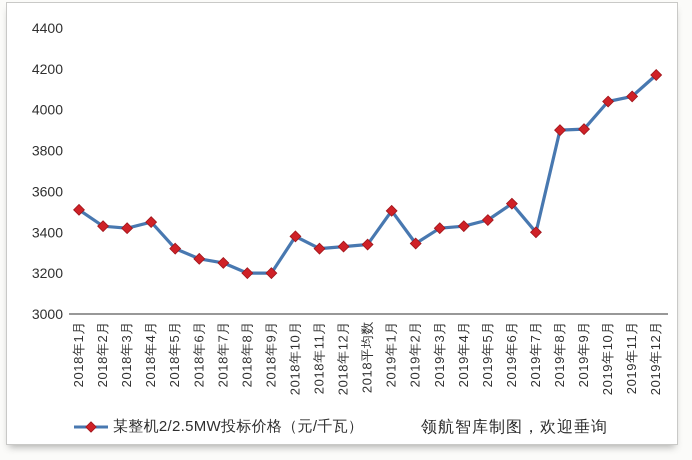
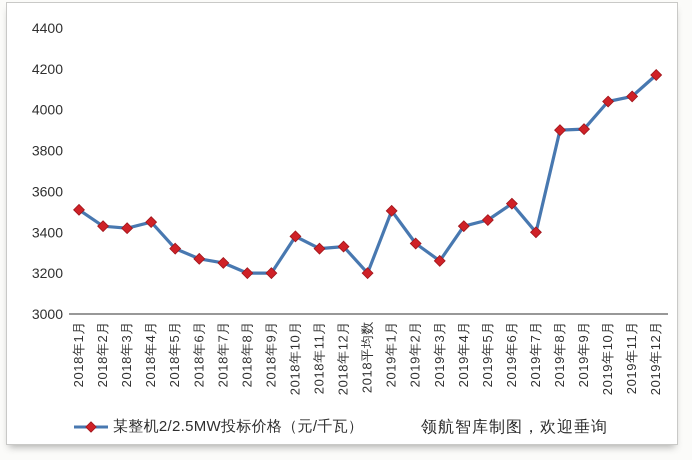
2018平均数: 3340 -> 3200
2019年3月: 3420 -> 3260
